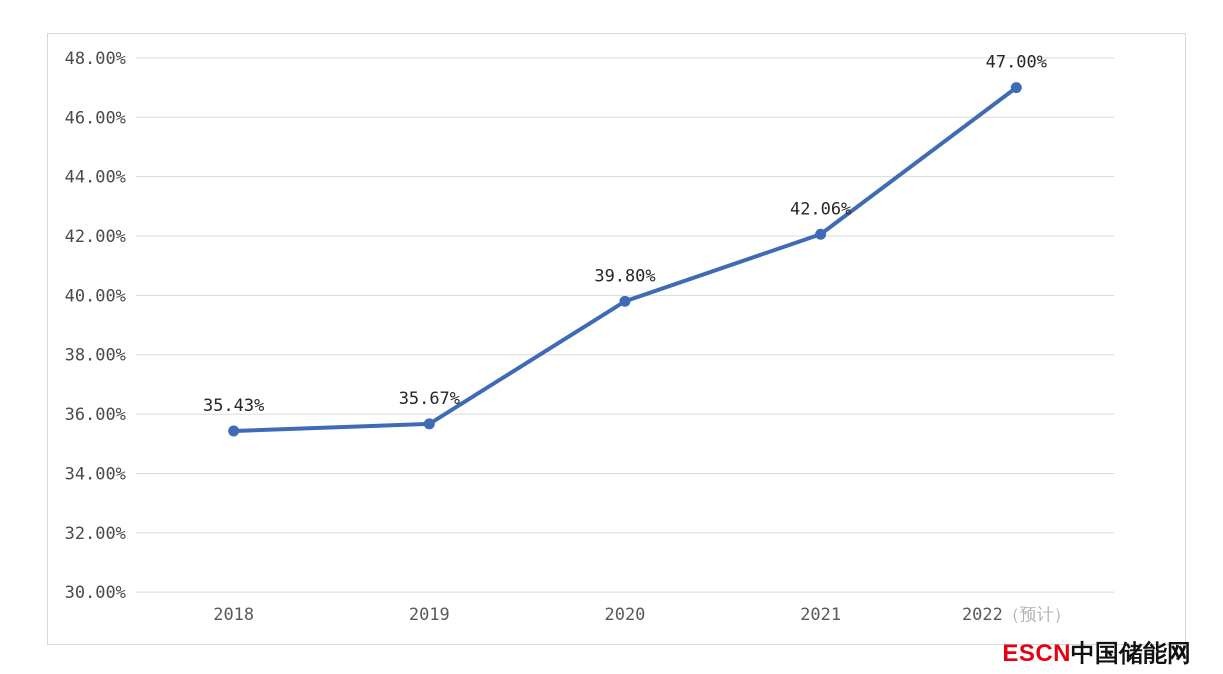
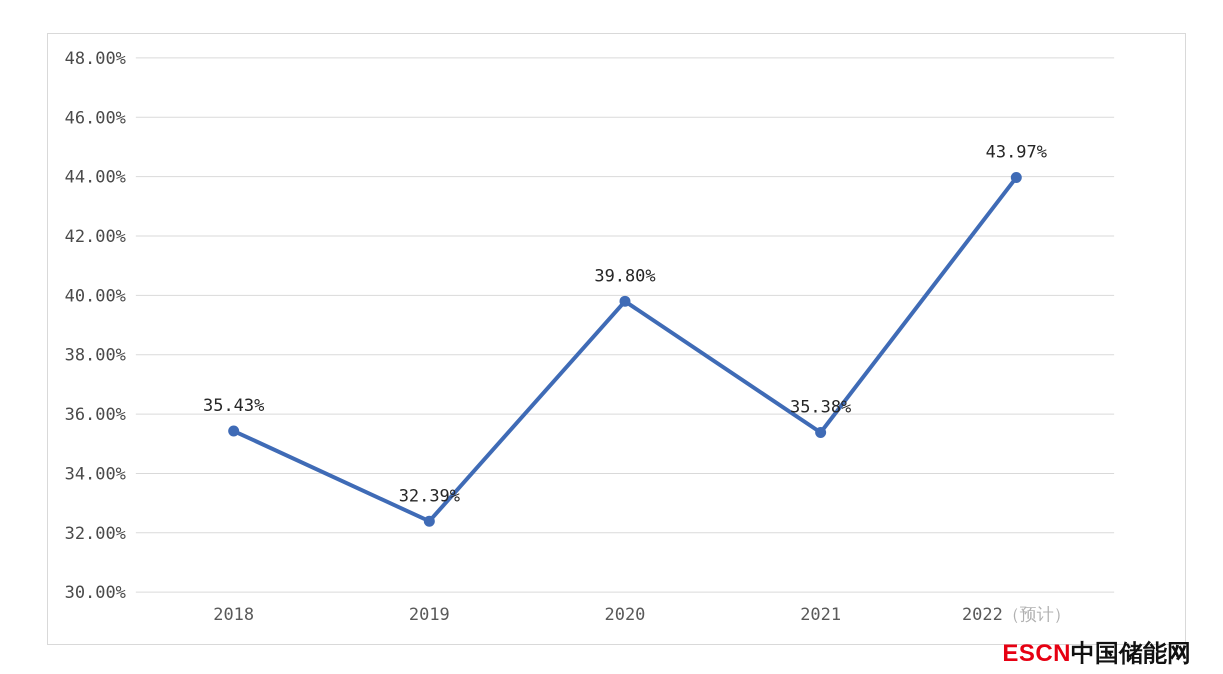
2019: 35.67% -> 32.39%
2021: 42.06% -> 35.38%
2022: 47.00% -> 43.97%
